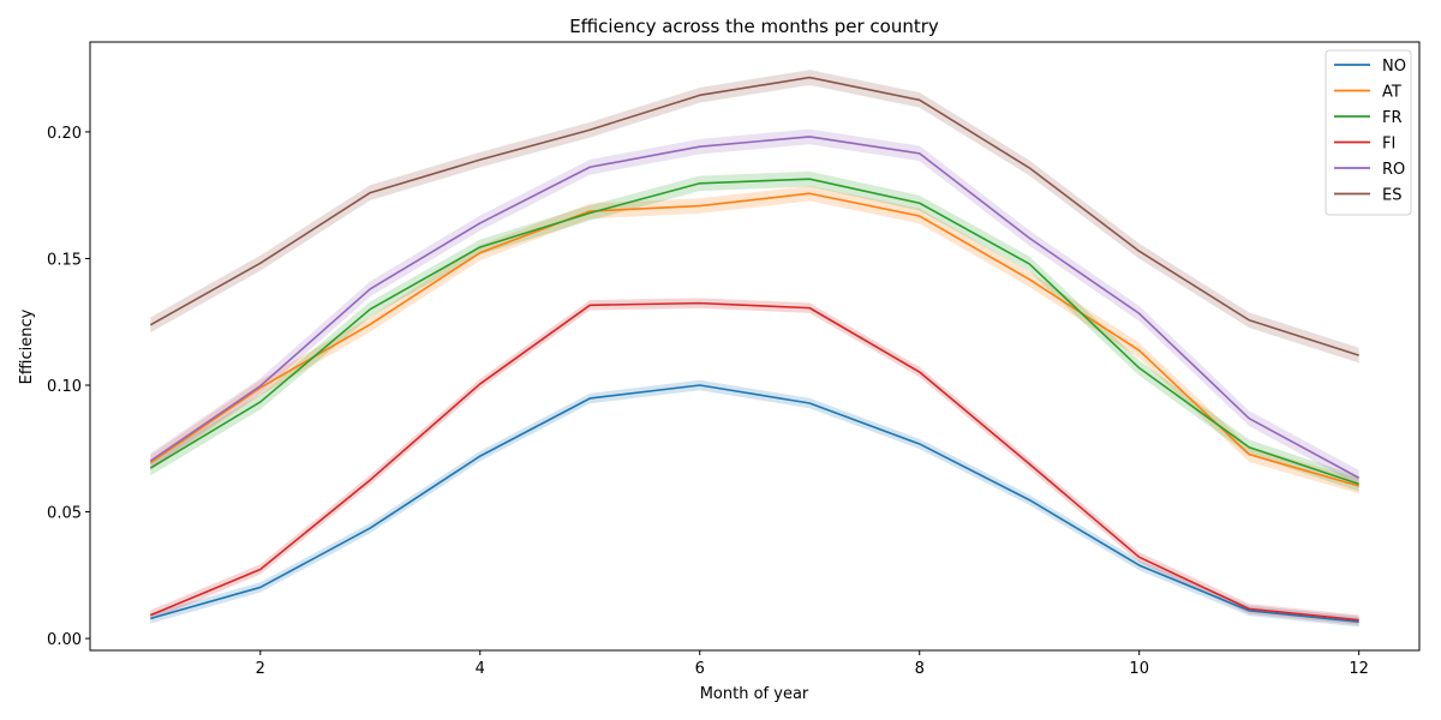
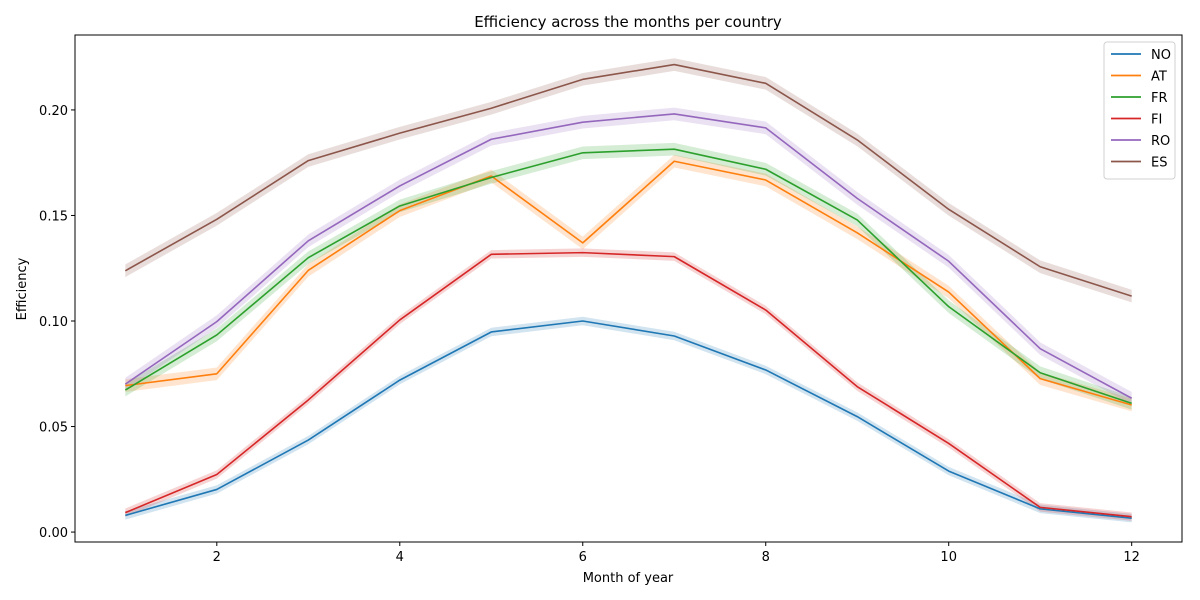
AT/2: 0.099 -> 0.075
AT/6: 0.171 -> 0.137
FI/10: 0.032 -> 0.042
